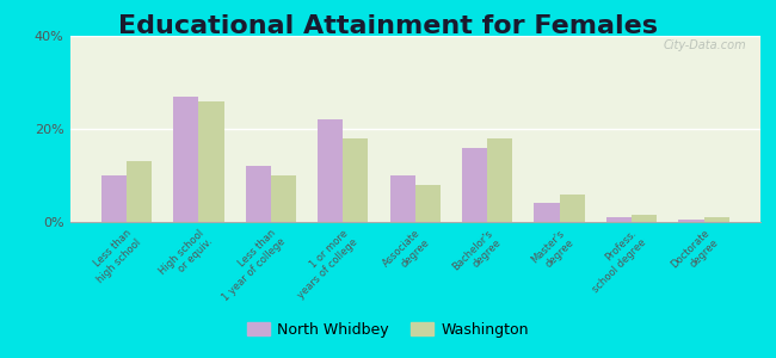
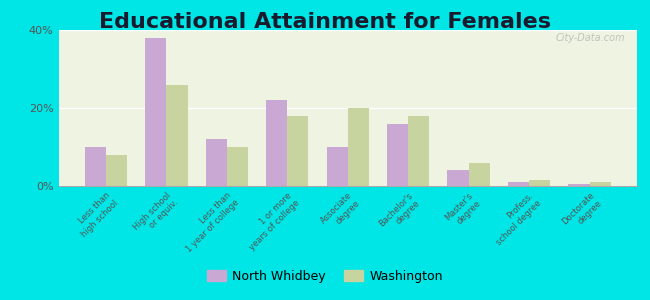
Washington/Less than high school: 13.0% -> 8.0%
North Whidbey/High school or equiv.: 27.0% -> 38.0%
Washington/Associate degree: 8.0% -> 20.0%
